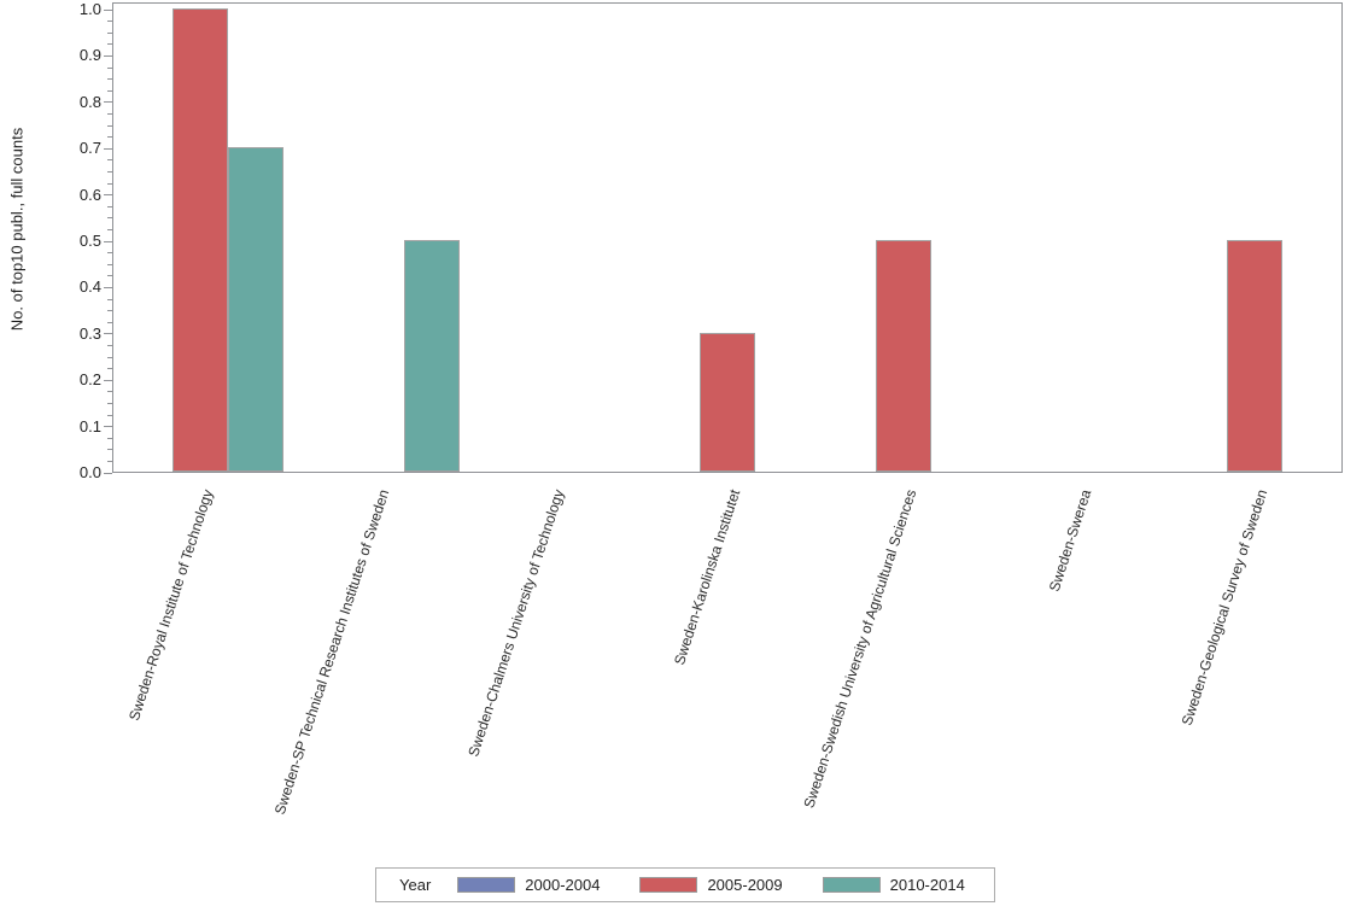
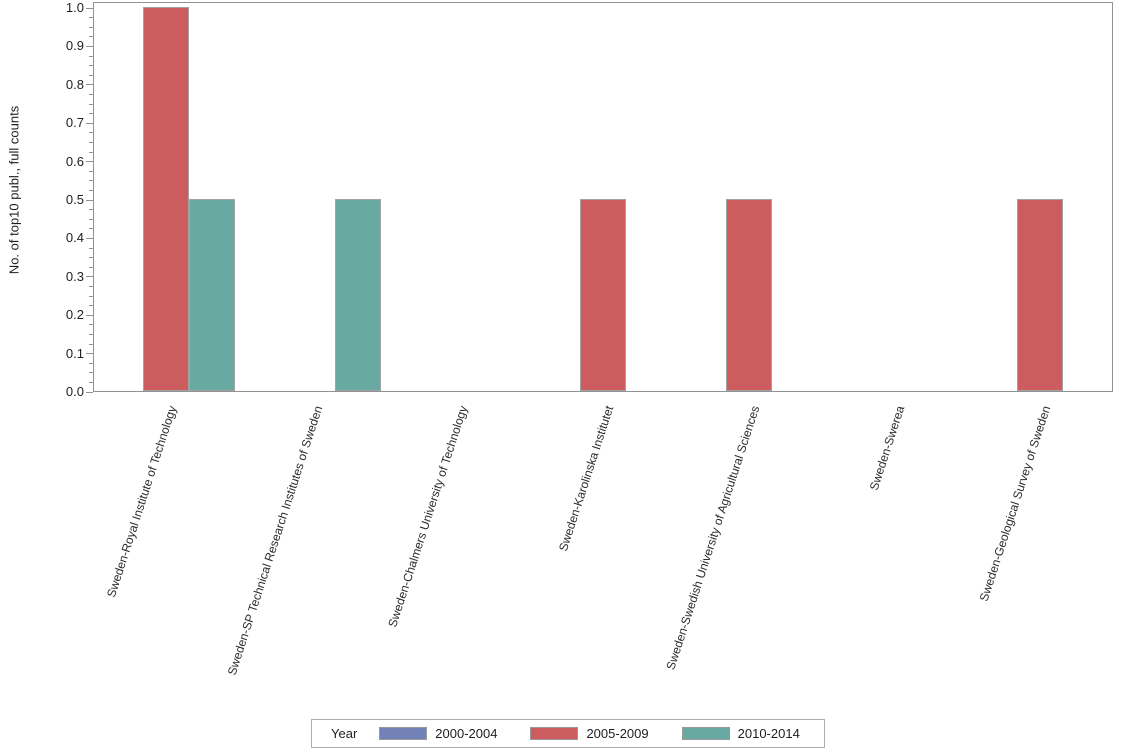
2010-2014/Sweden-Royal Institute of Technology: 0.7 -> 0.5
2005-2009/Sweden-Karolinska Institutet: 0.3 -> 0.5
